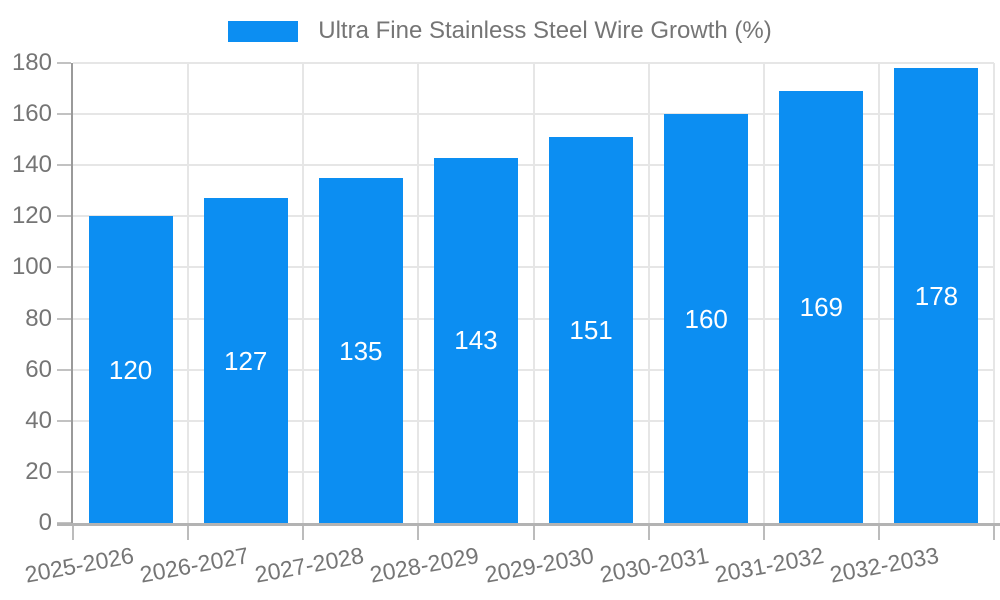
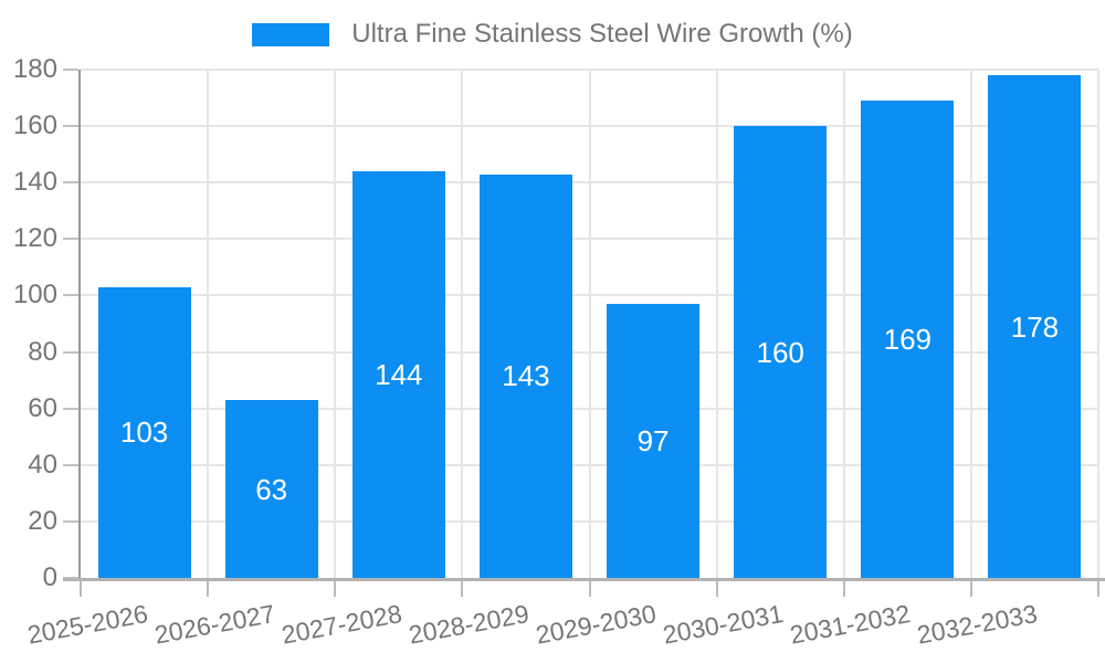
2025-2026: 120 -> 103
2026-2027: 127 -> 63
2027-2028: 135 -> 144
2029-2030: 151 -> 97
